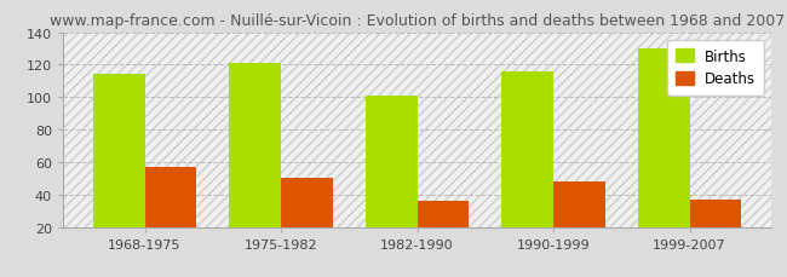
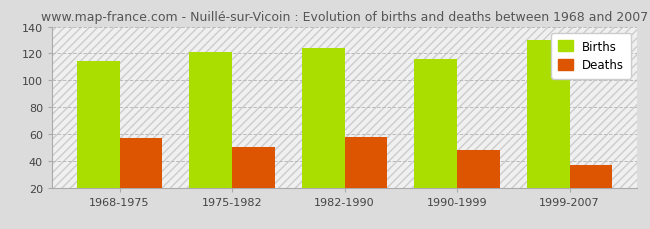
Births/1982-1990: 101 -> 124
Deaths/1982-1990: 36 -> 58
